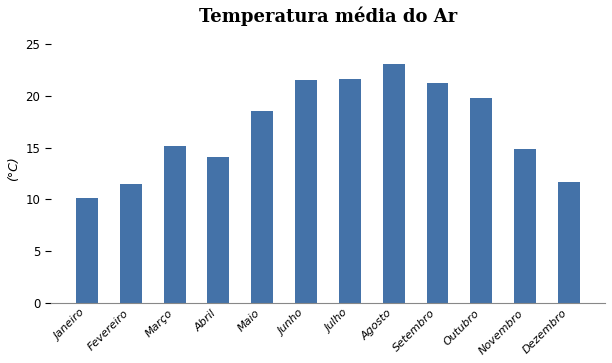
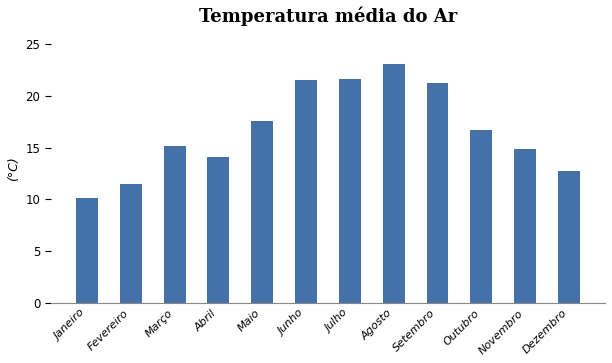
Maio: 18.5 -> 17.6
Outubro: 19.8 -> 16.7
Dezembro: 11.7 -> 12.7
